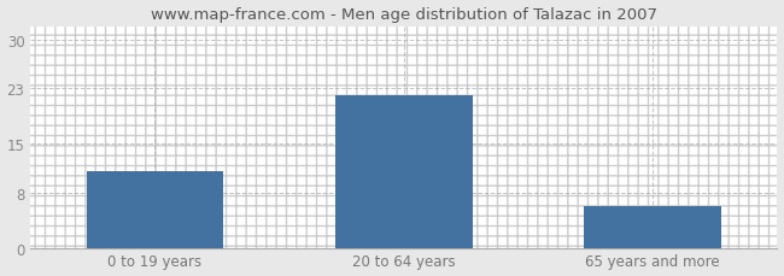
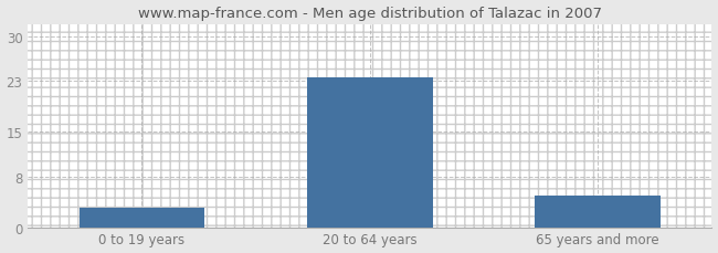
0 to 19 years: 11.0 -> 3.0
20 to 64 years: 22.0 -> 23.5
65 years and more: 6.0 -> 5.0
